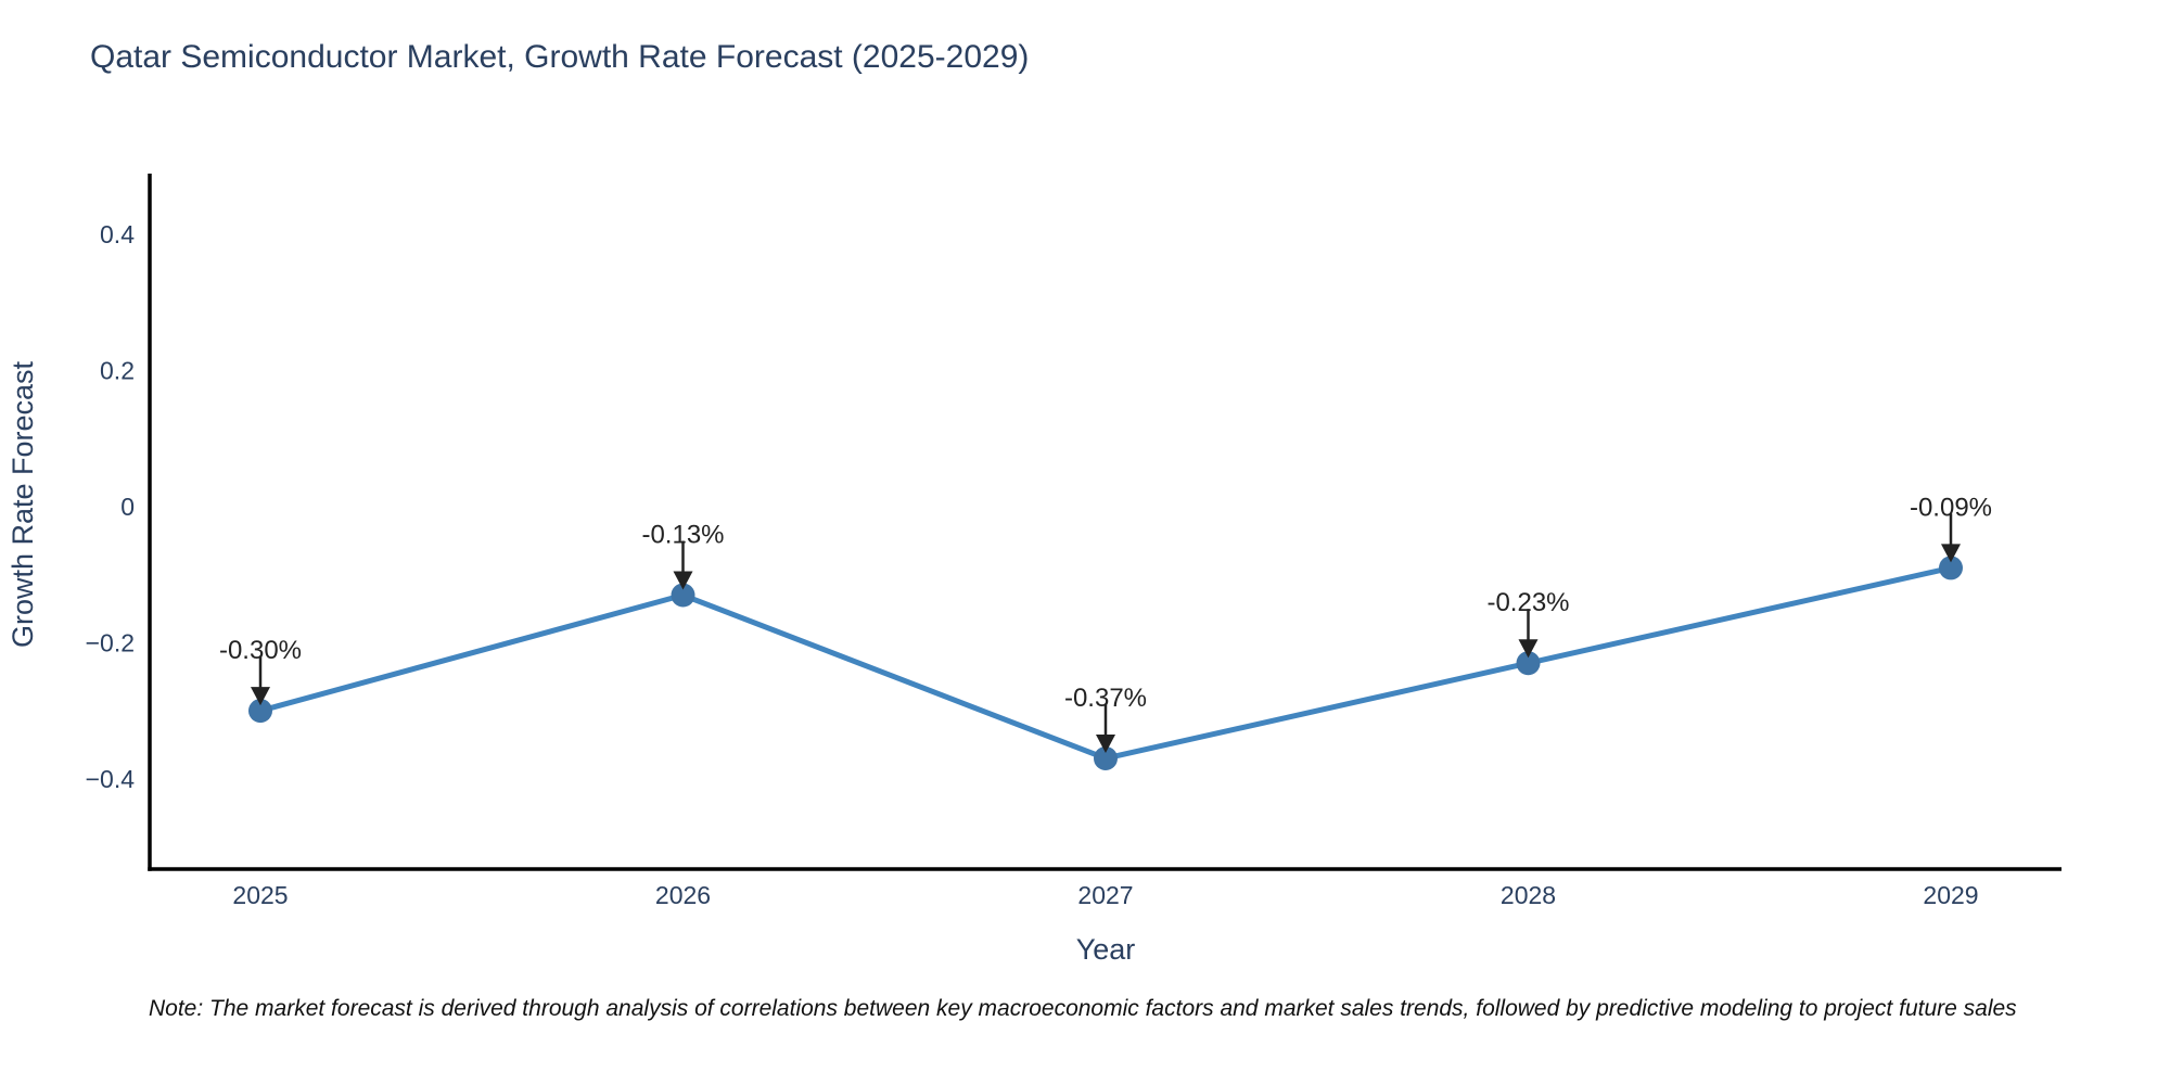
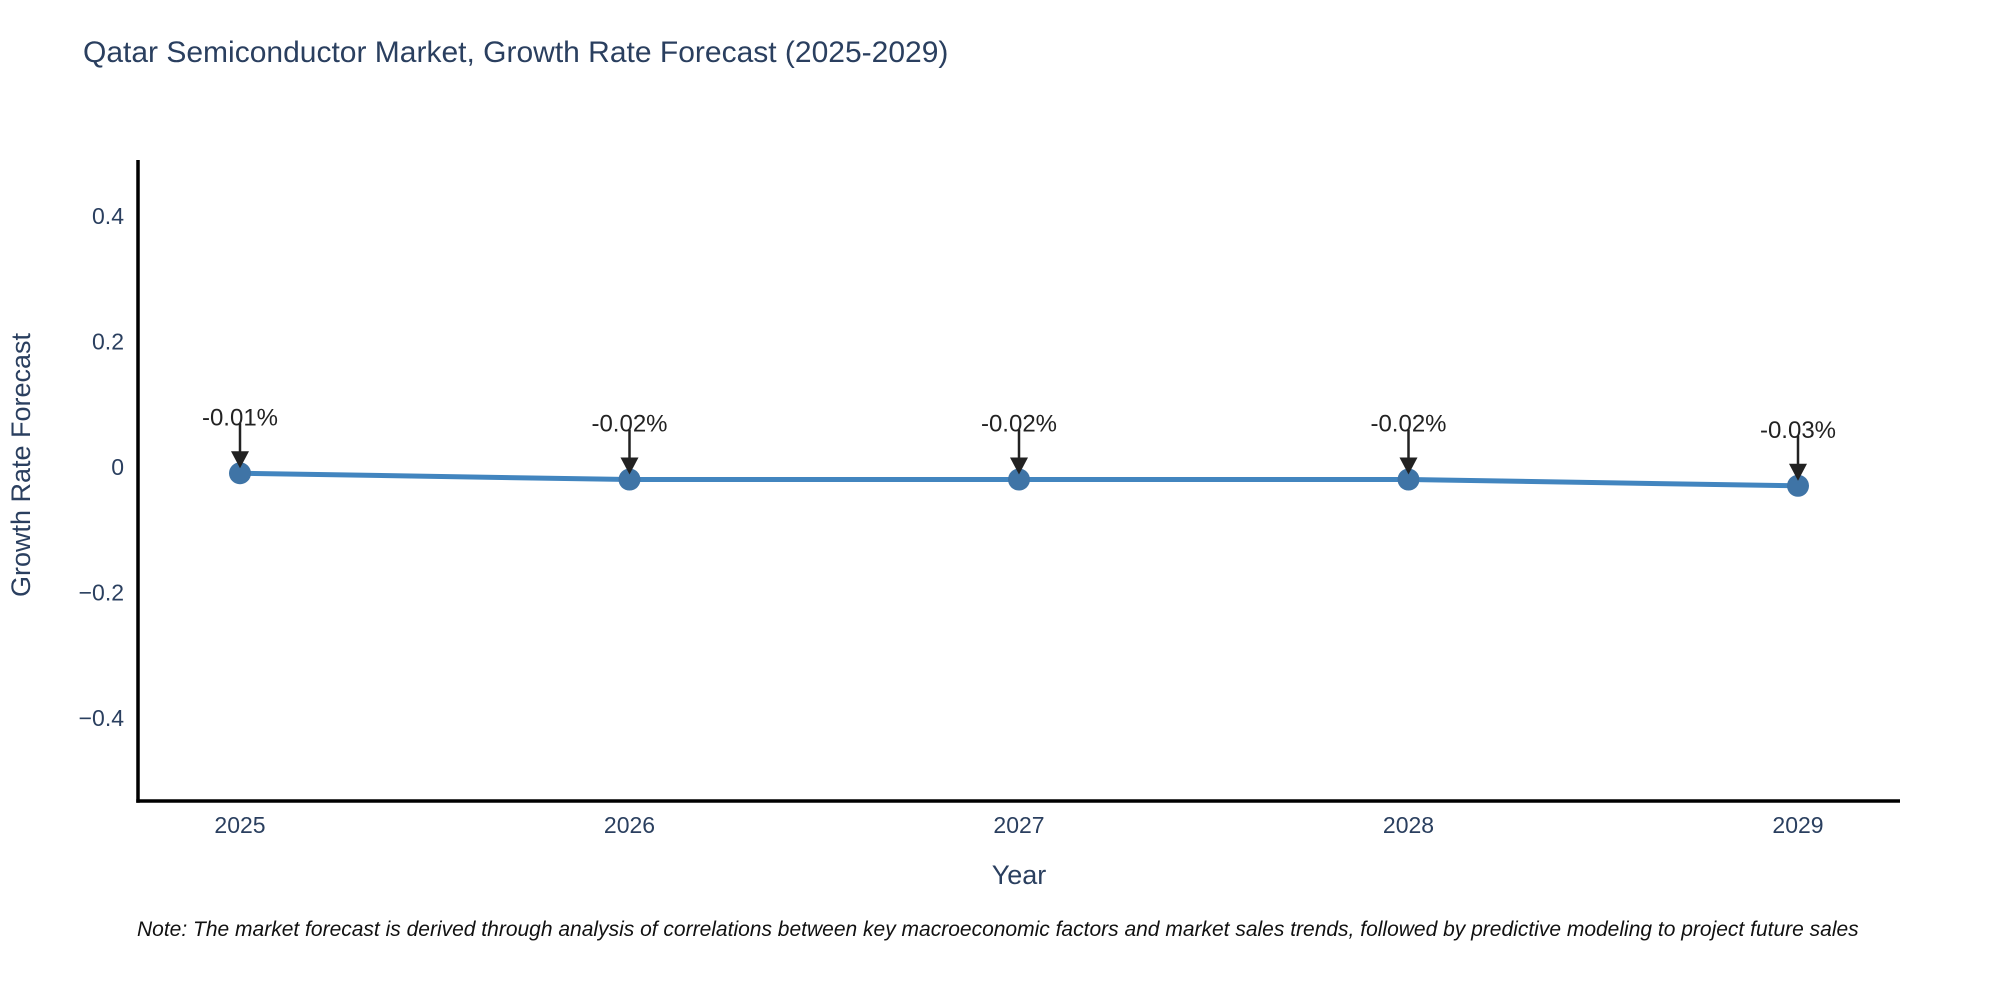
2025: -0.30% -> -0.01%
2026: -0.13% -> -0.02%
2027: -0.37% -> -0.02%
2028: -0.23% -> -0.02%
2029: -0.09% -> -0.03%
